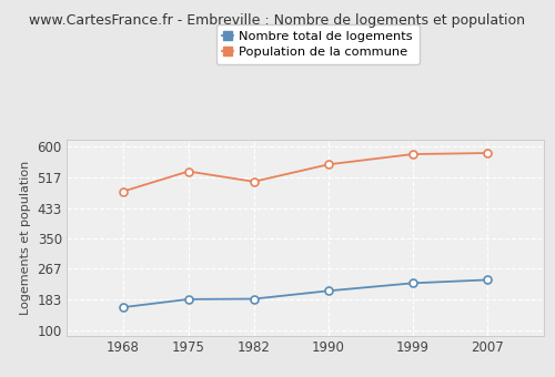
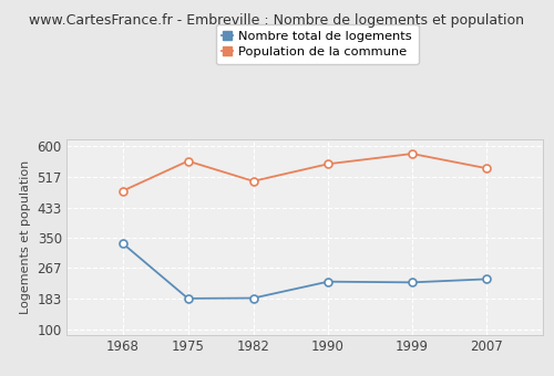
Nombre total de logements/1968: 162 -> 335
Population de la commune/1975: 533 -> 560
Nombre total de logements/1990: 207 -> 230
Population de la commune/2007: 583 -> 540
